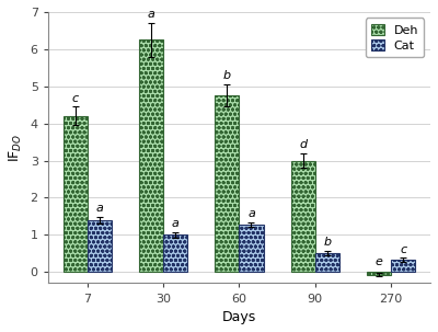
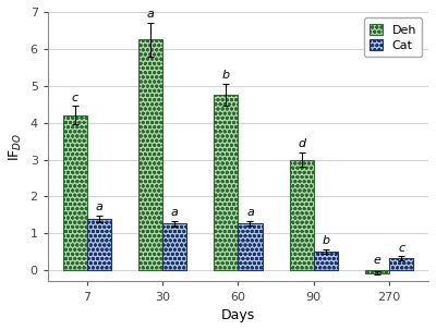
Cat/30: 1.00 -> 1.27
